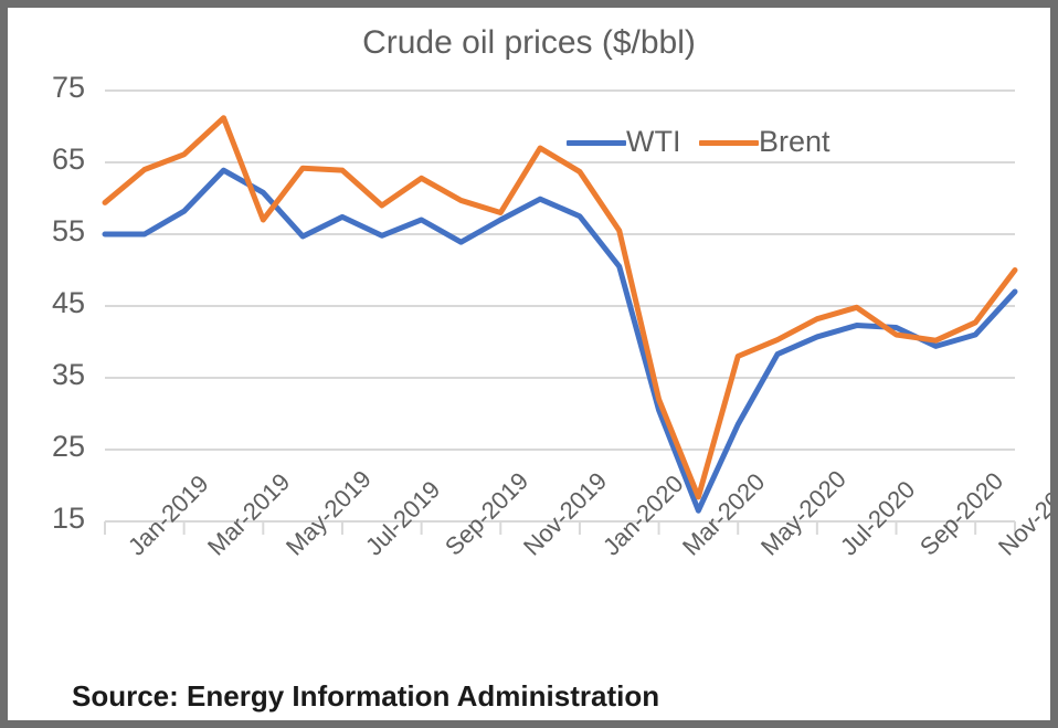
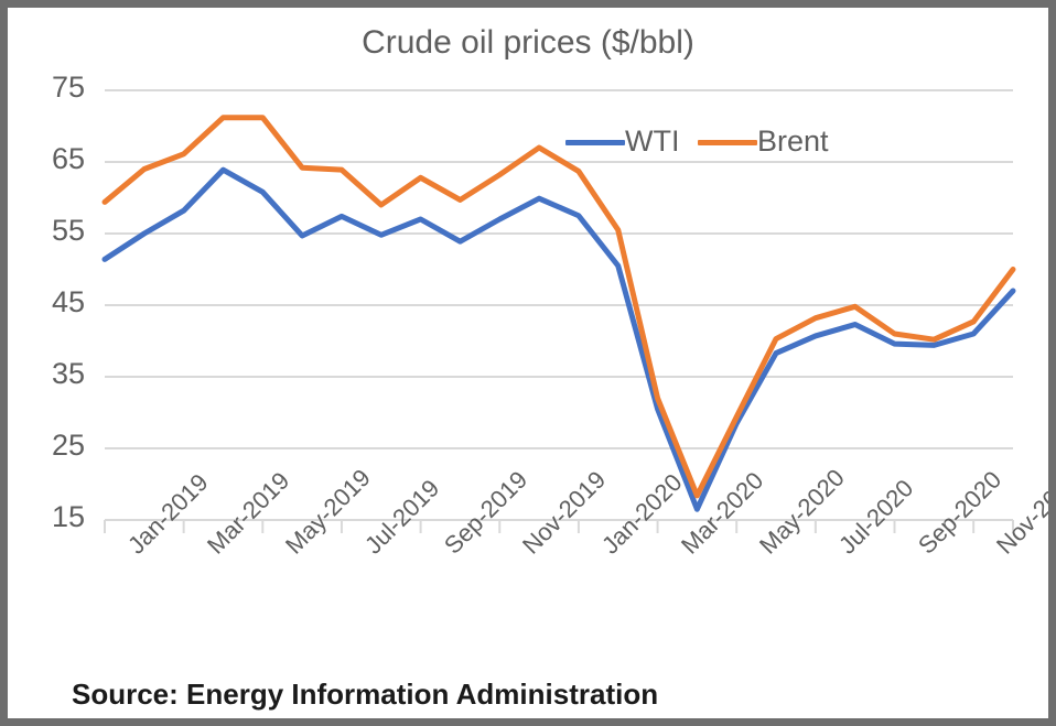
WTI/Jan-2019: 55 -> 51
Brent/May-2019: 57 -> 71
Brent/Nov-2019: 58 -> 63
Brent/May-2020: 38 -> 29
WTI/Sep-2020: 42 -> 40
